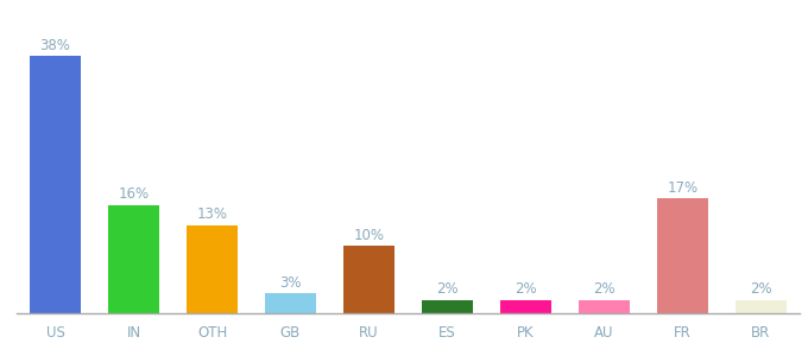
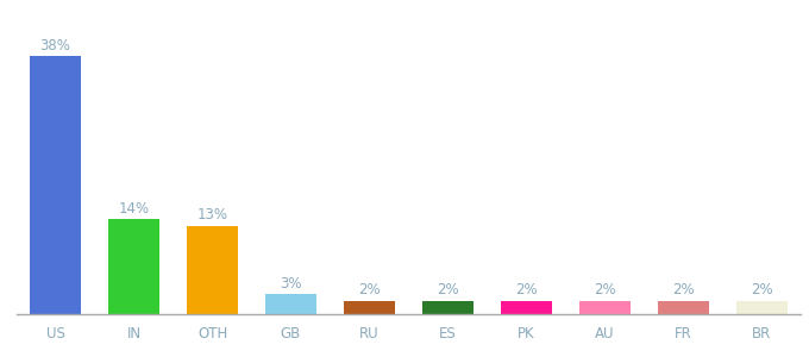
IN: 16% -> 14%
RU: 10% -> 2%
FR: 17% -> 2%
